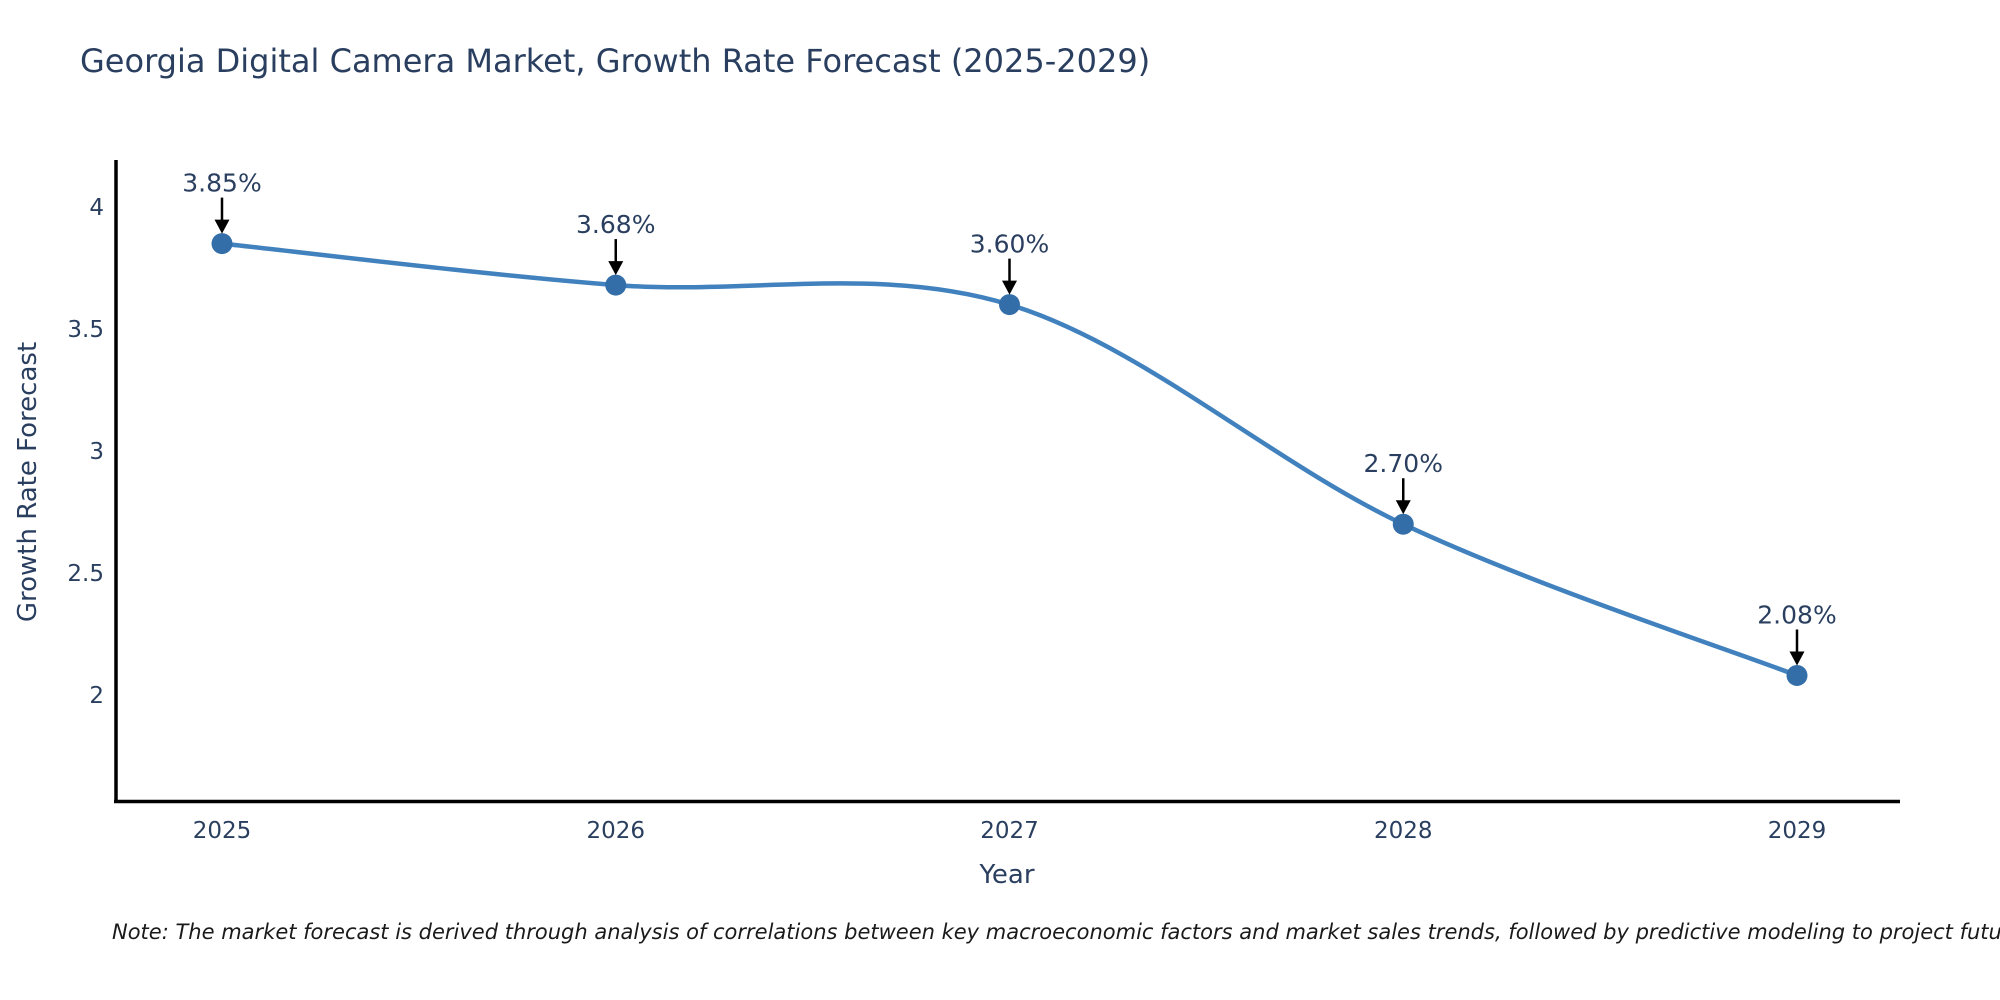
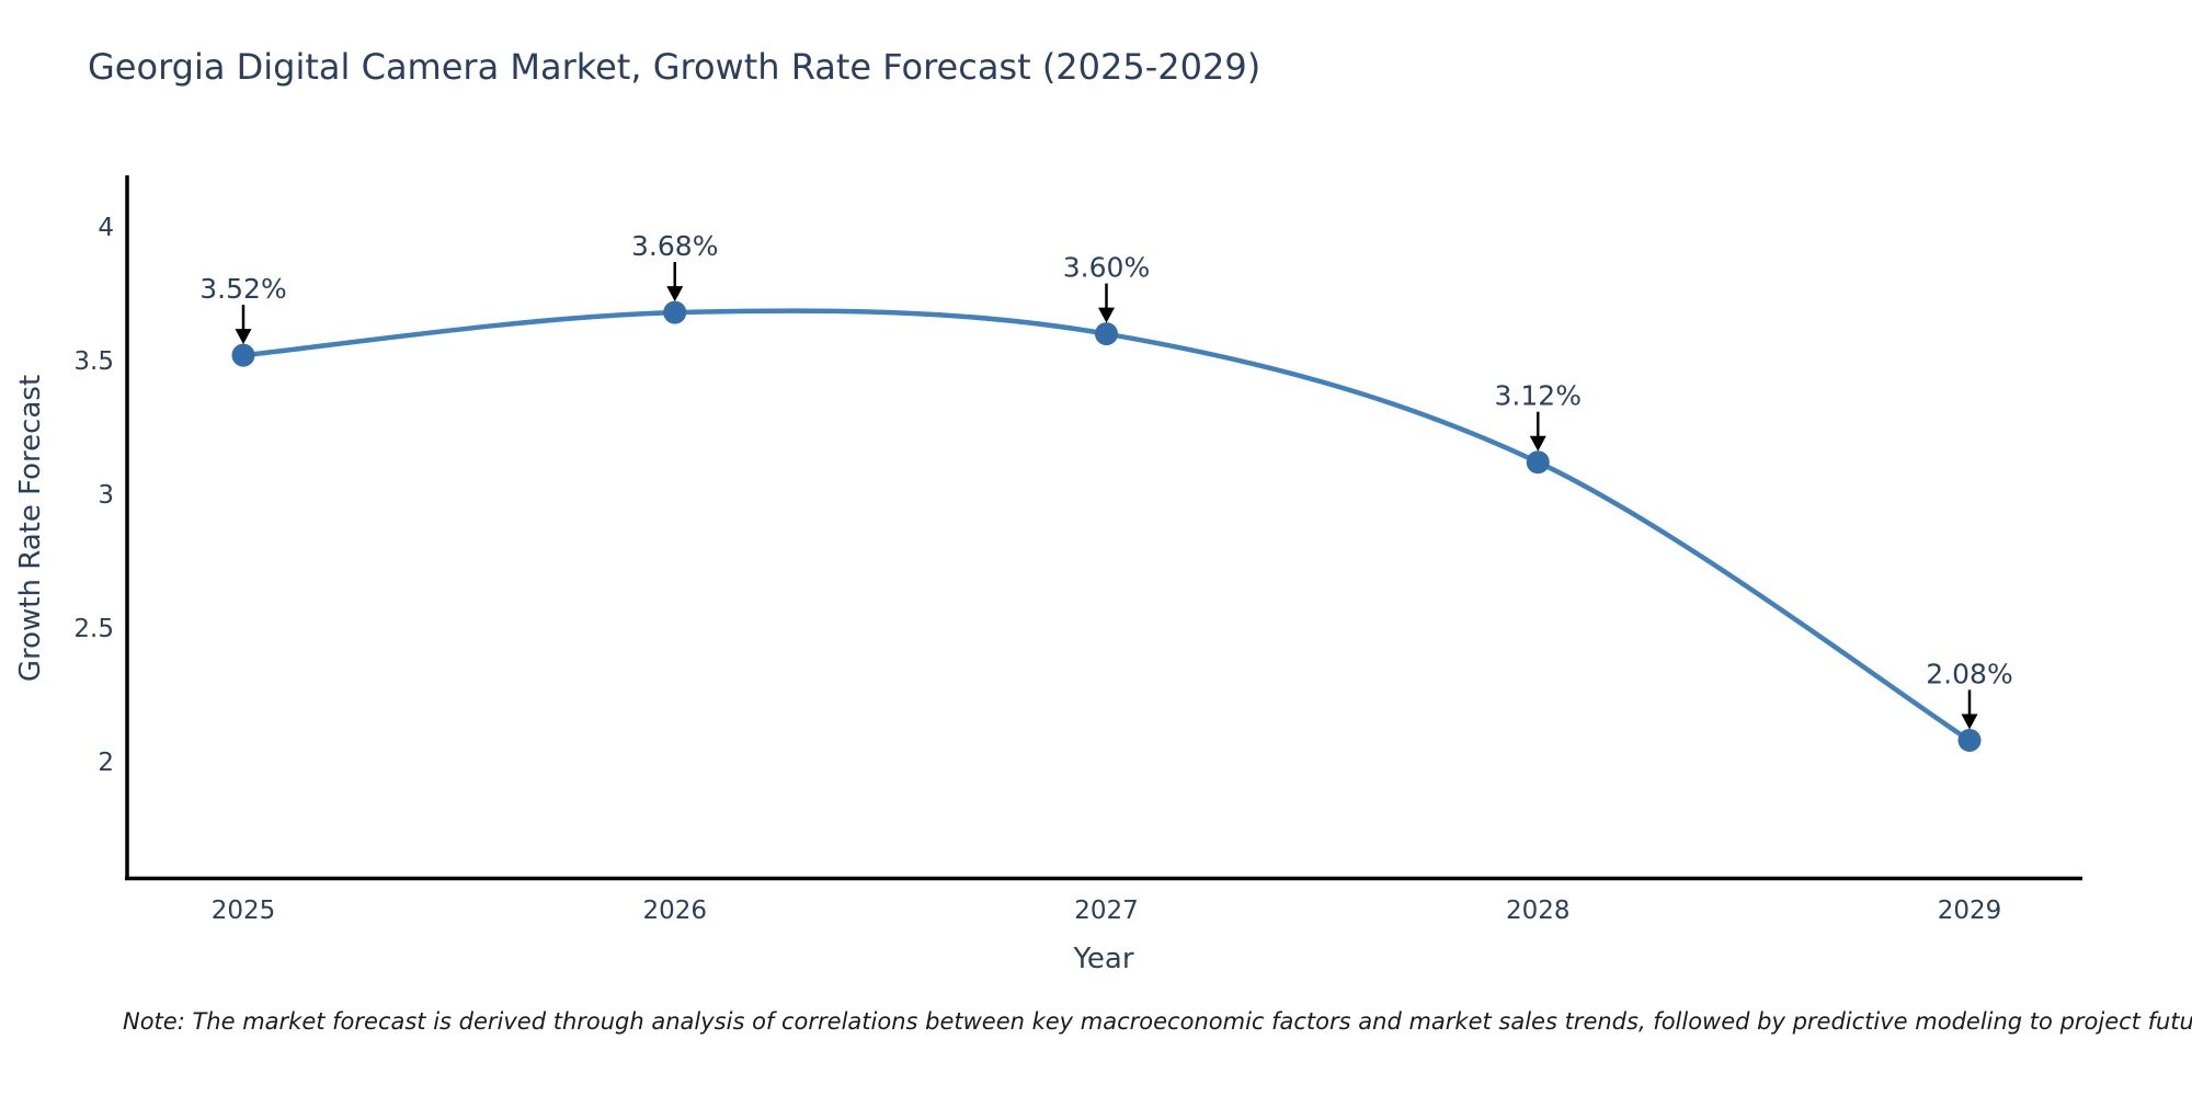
2025: 3.85% -> 3.52%
2028: 2.70% -> 3.12%
